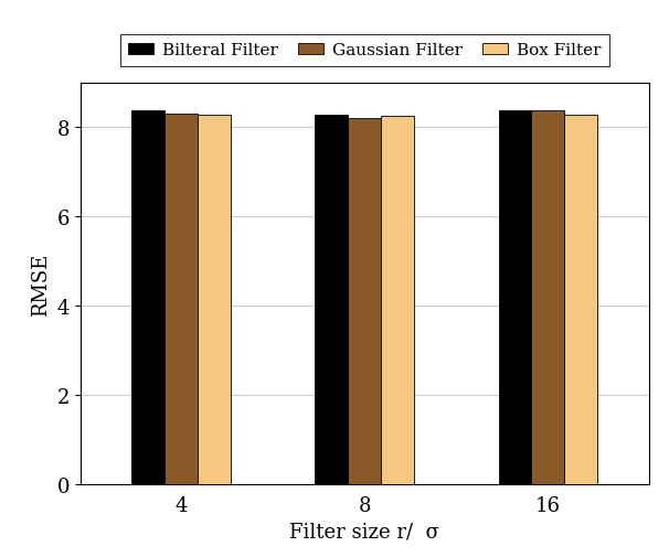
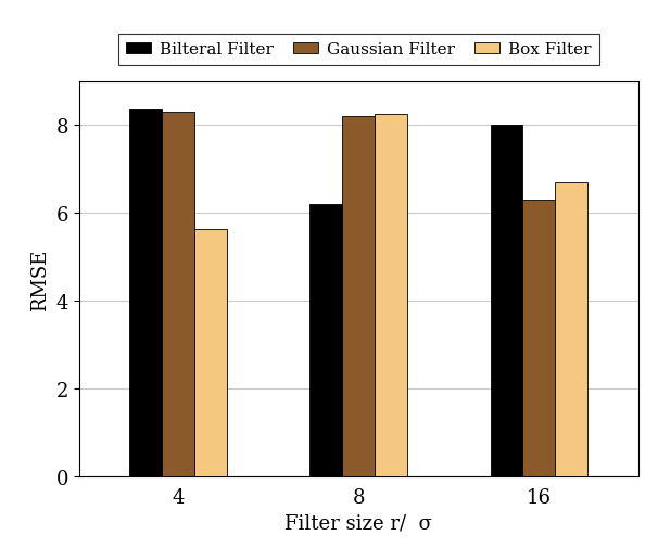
Box Filter/4: 8.29 -> 5.65
Bilteral Filter/8: 8.27 -> 6.20
Bilteral Filter/16: 8.37 -> 8.00
Gaussian Filter/16: 8.38 -> 6.30
Box Filter/16: 8.27 -> 6.70
